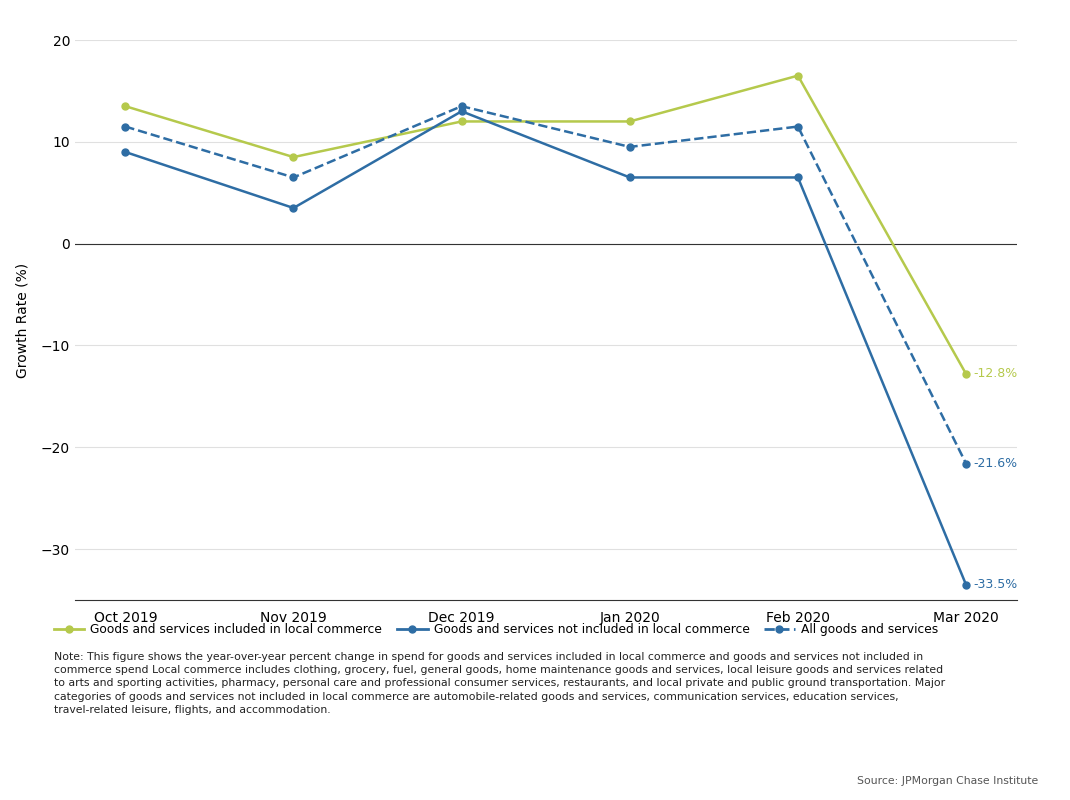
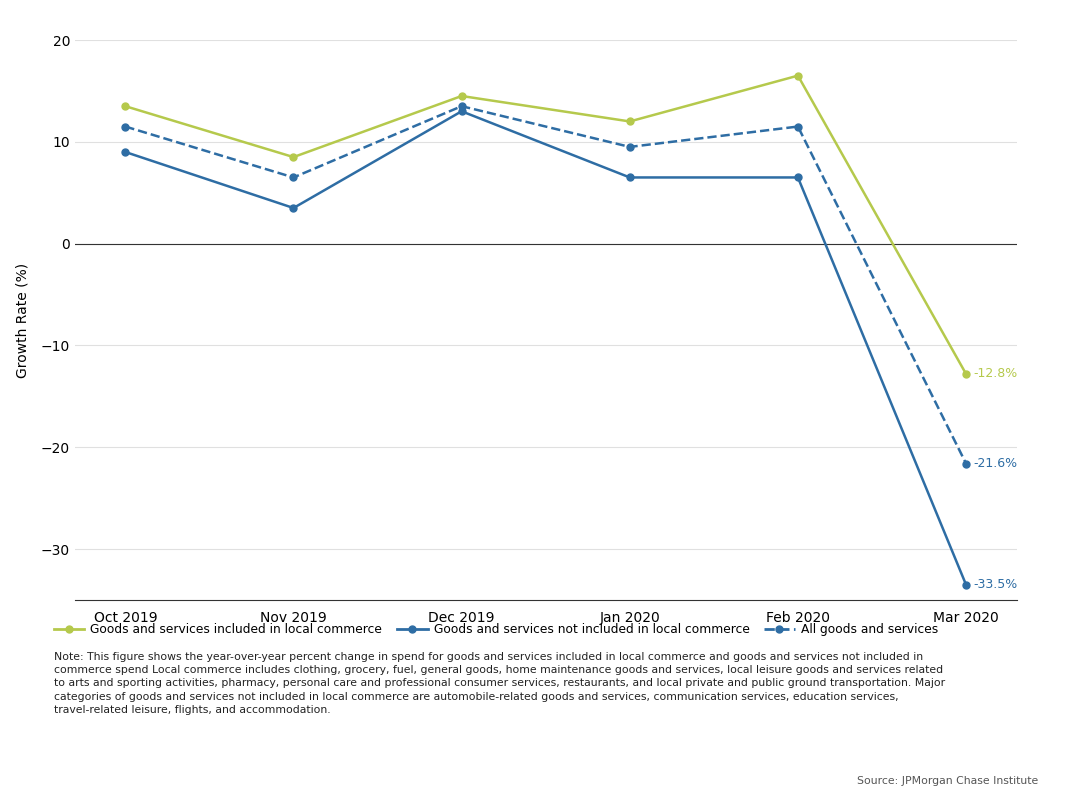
Goods and services included in local commerce/Dec 2019: 12.0 -> 14.5
